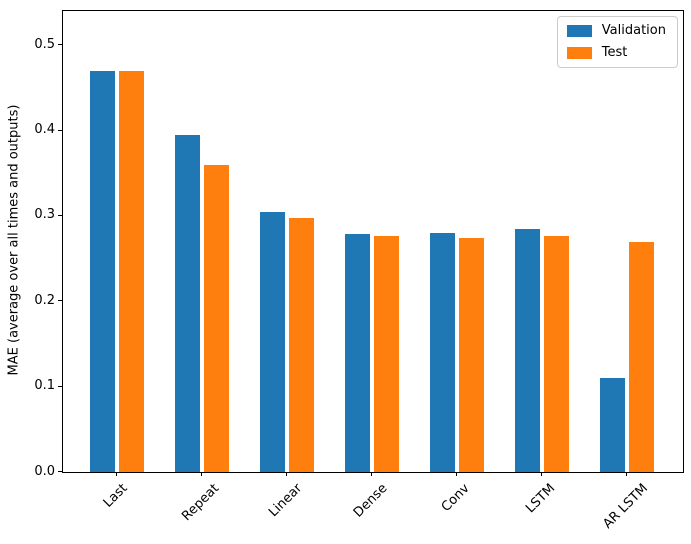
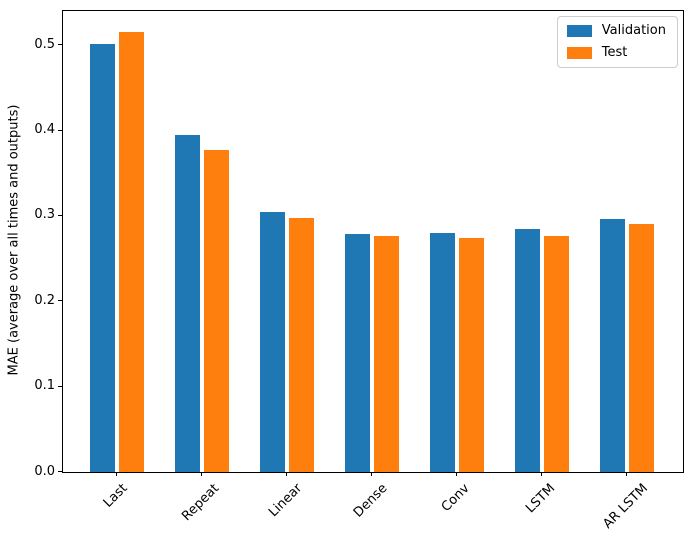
Validation/Last: 0.47 -> 0.50
Test/Last: 0.47 -> 0.52
Test/Repeat: 0.36 -> 0.38
Validation/AR LSTM: 0.11 -> 0.30
Test/AR LSTM: 0.27 -> 0.29
